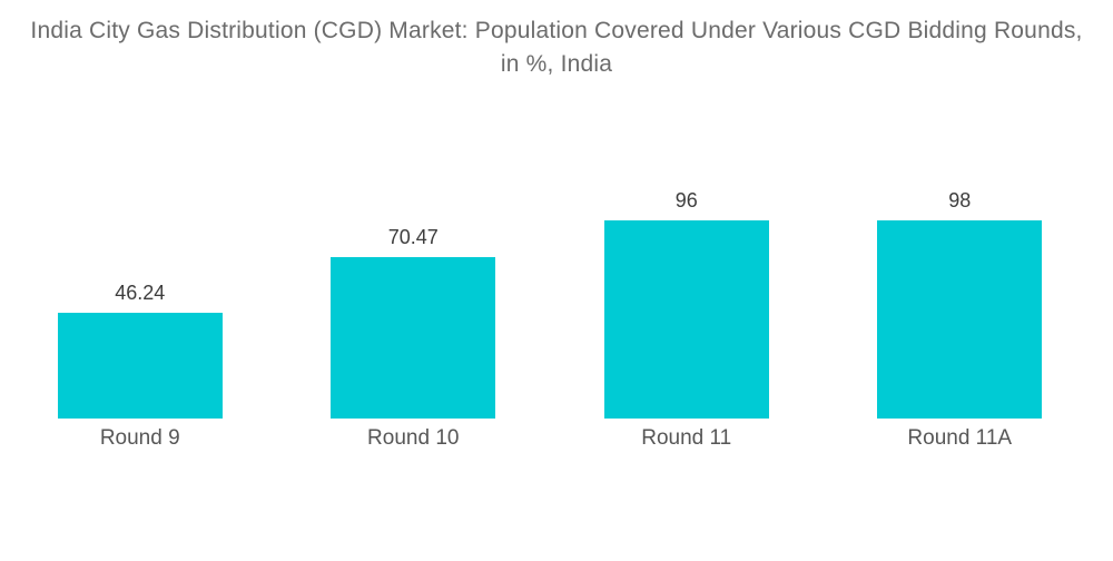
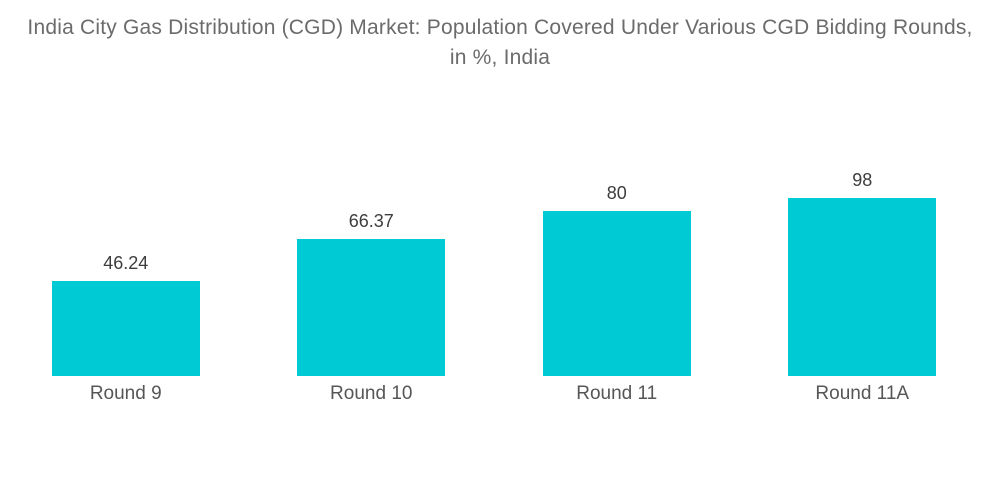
Round 10: 70.47 -> 66.37
Round 11: 96 -> 80
